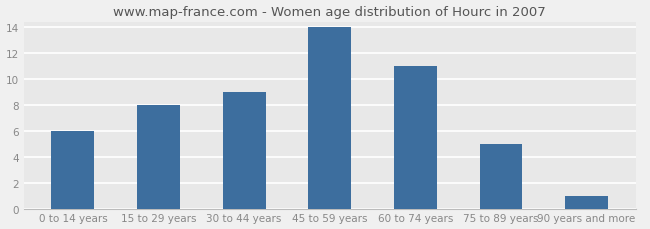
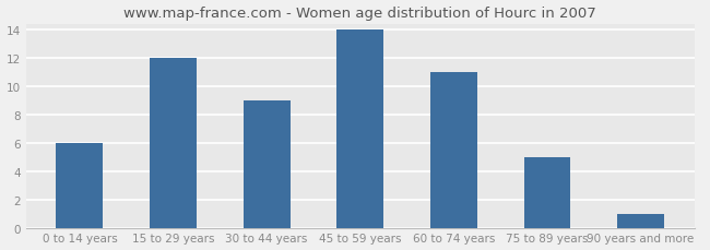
15 to 29 years: 8 -> 12
